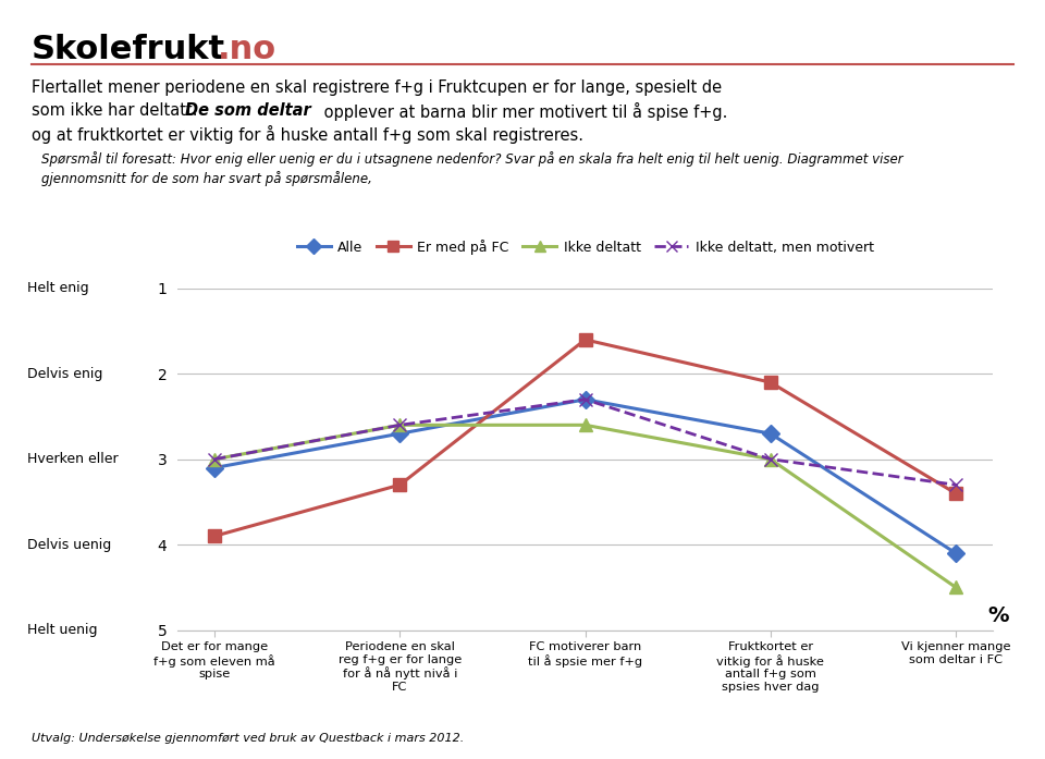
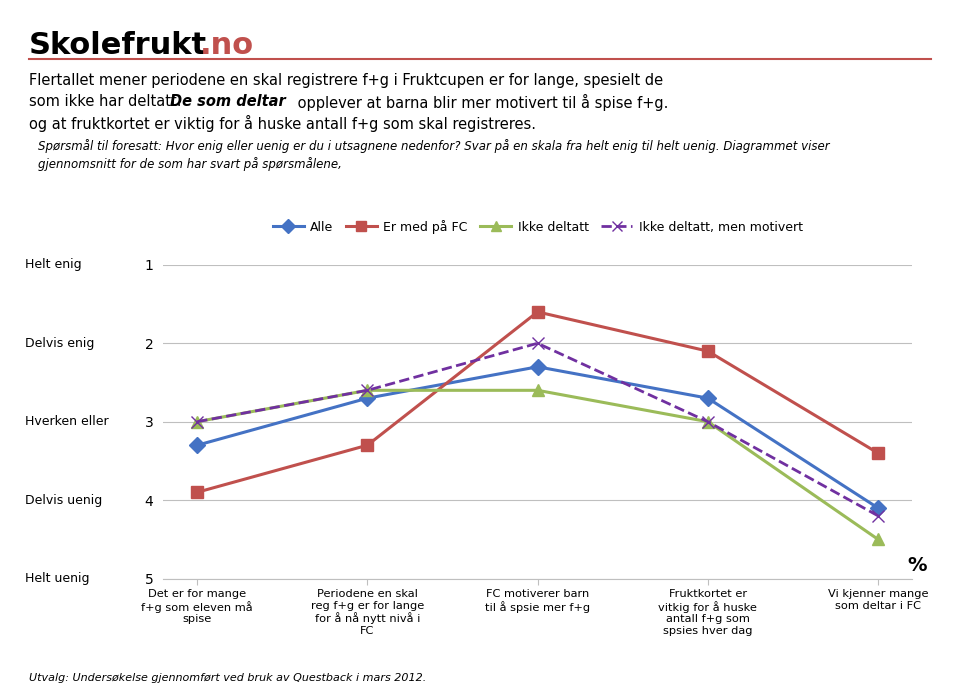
Alle/Det er for mange f+g som eleven må spise: 3.1 -> 3.3
Ikke deltatt, men motivert/FC motiverer barn til å spsie mer f+g: 2.3 -> 2.0
Ikke deltatt, men motivert/Vi kjenner mange som deltar i FC: 3.3 -> 4.2
